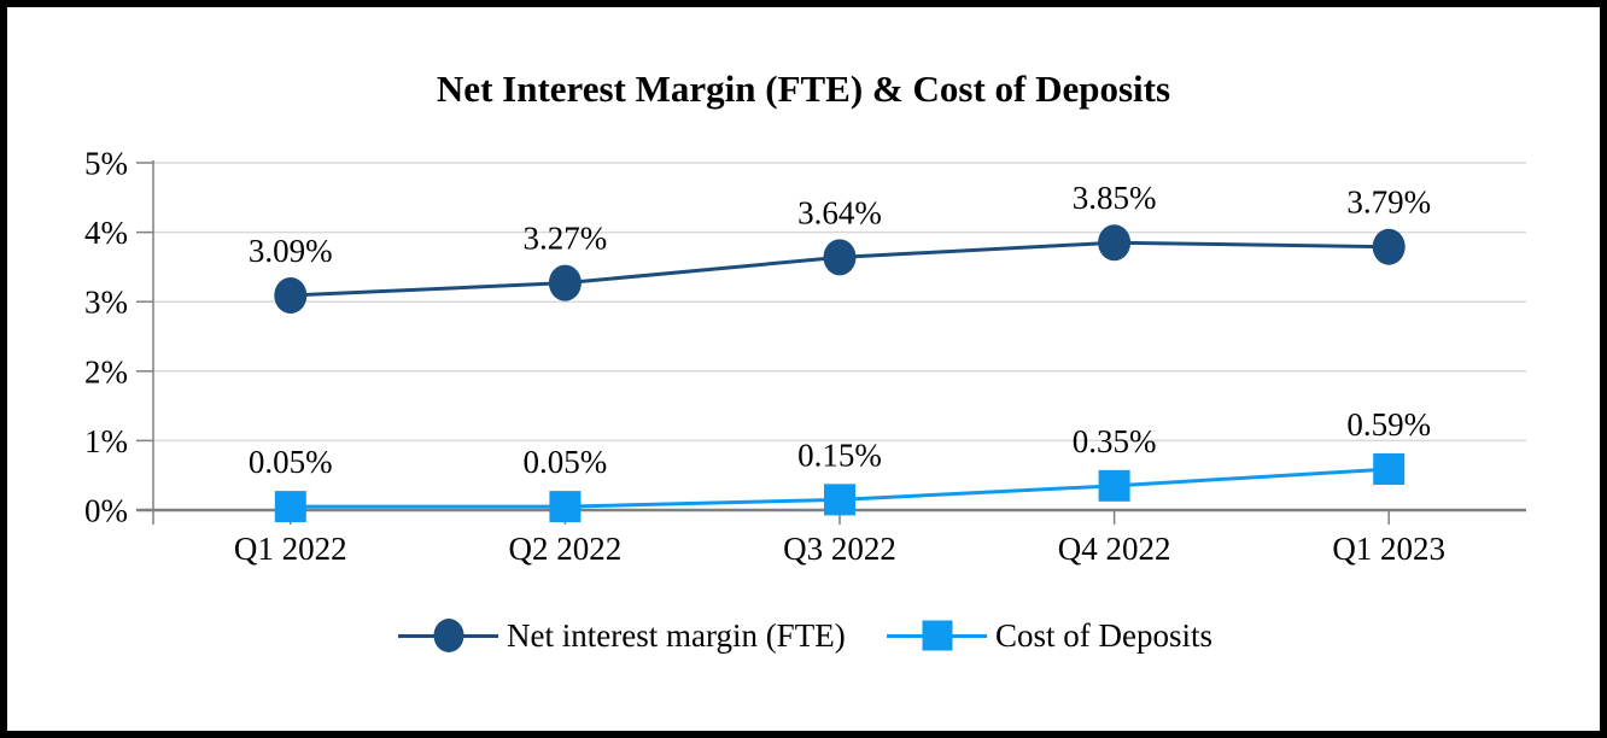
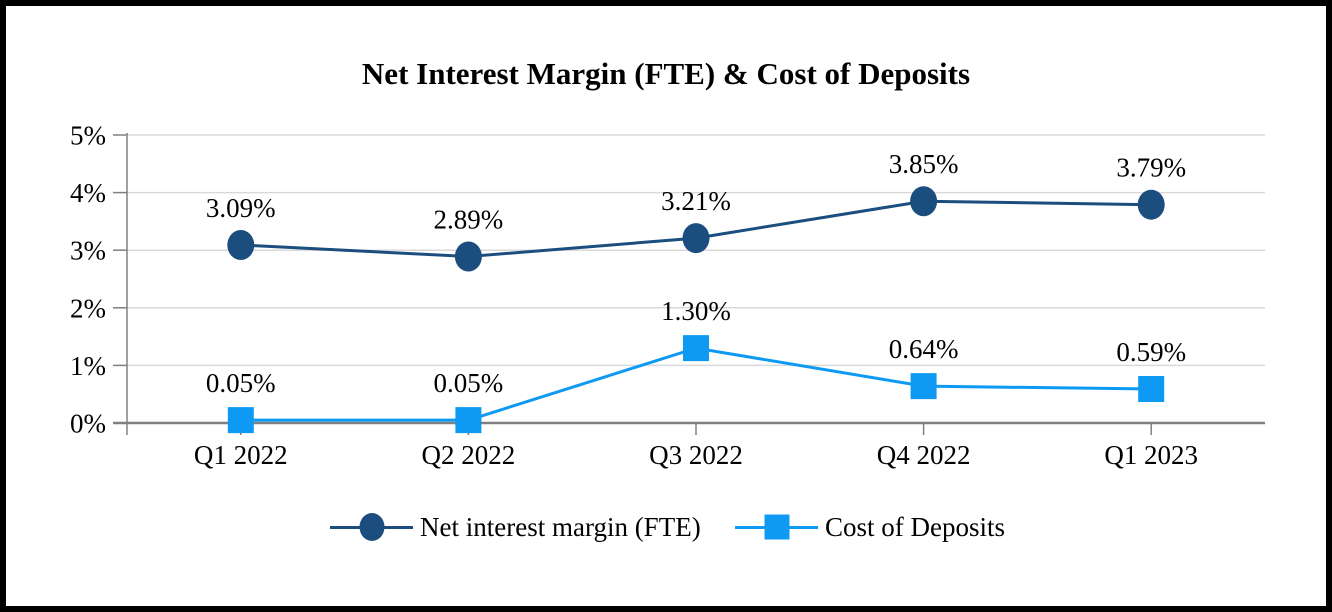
Net interest margin (FTE)/Q2 2022: 3.27% -> 2.89%
Net interest margin (FTE)/Q3 2022: 3.64% -> 3.21%
Cost of Deposits/Q3 2022: 0.15% -> 1.30%
Cost of Deposits/Q4 2022: 0.35% -> 0.64%
